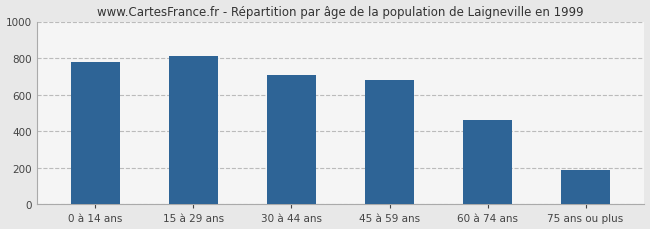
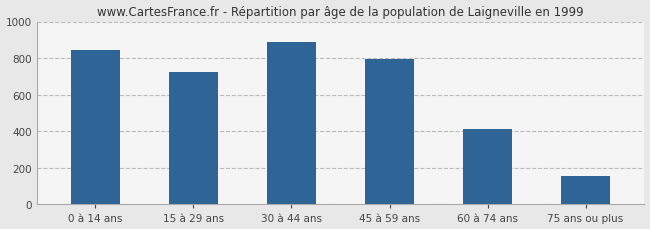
0 à 14 ans: 780 -> 840
15 à 29 ans: 810 -> 720
30 à 44 ans: 710 -> 890
45 à 59 ans: 680 -> 790
60 à 74 ans: 460 -> 410
75 ans ou plus: 190 -> 160
